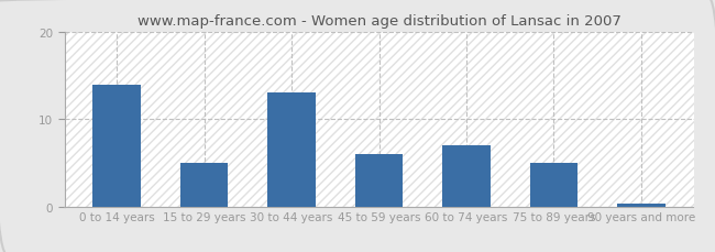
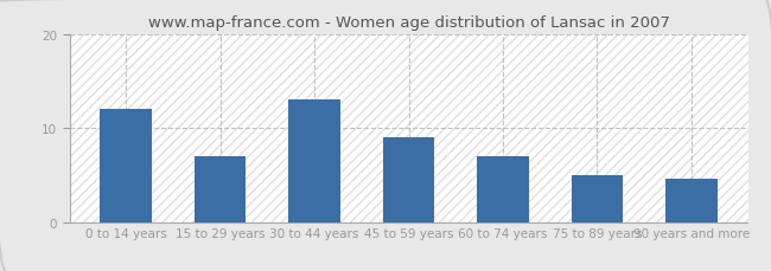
0 to 14 years: 14.0 -> 12.0
15 to 29 years: 5.0 -> 7.0
45 to 59 years: 6.0 -> 9.0
90 years and more: 0.3 -> 4.6
